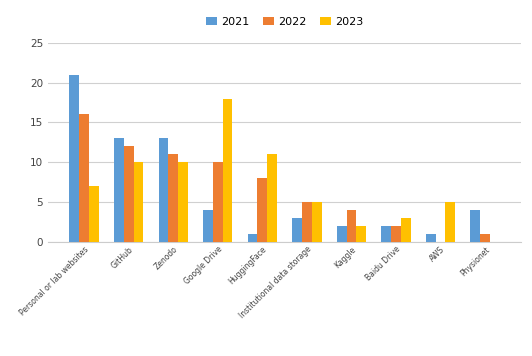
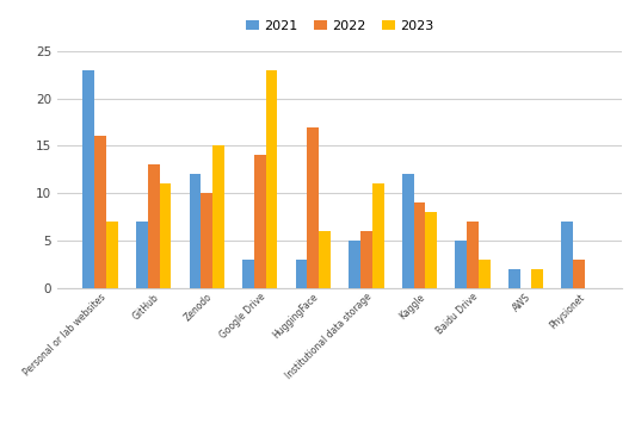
2021/Personal or lab websites: 21 -> 23
2021/GitHub: 13 -> 7
2022/GitHub: 12 -> 13
2023/GitHub: 10 -> 11
2021/Zenodo: 13 -> 12
2022/Zenodo: 11 -> 10
2023/Zenodo: 10 -> 15
2021/Google Drive: 4 -> 3
2022/Google Drive: 10 -> 14
2023/Google Drive: 18 -> 23
2021/HuggingFace: 1 -> 3
2022/HuggingFace: 8 -> 17
2023/HuggingFace: 11 -> 6
2021/Institutional data storage: 3 -> 5
2022/Institutional data storage: 5 -> 6
2023/Institutional data storage: 5 -> 11
2021/Kaggle: 2 -> 12
2022/Kaggle: 4 -> 9
2023/Kaggle: 2 -> 8
2021/Baidu Drive: 2 -> 5
2022/Baidu Drive: 2 -> 7
2021/AWS: 1 -> 2
2023/AWS: 5 -> 2
2021/Physionet: 4 -> 7
2022/Physionet: 1 -> 3
